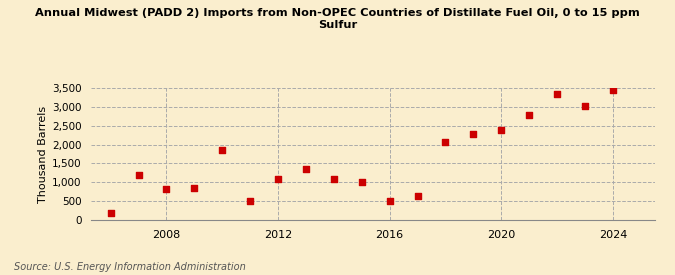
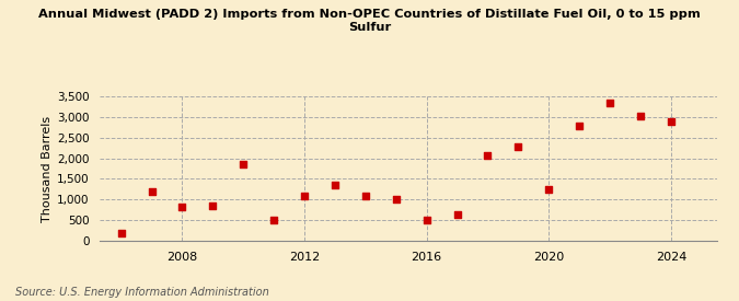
2020: 2,380 -> 1,250
2024: 3,450 -> 2,900
